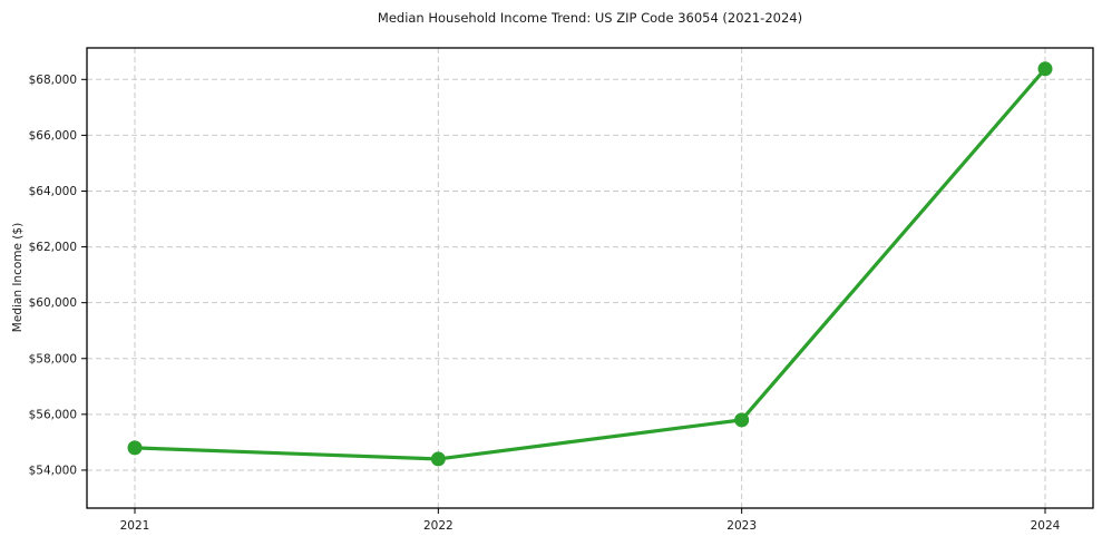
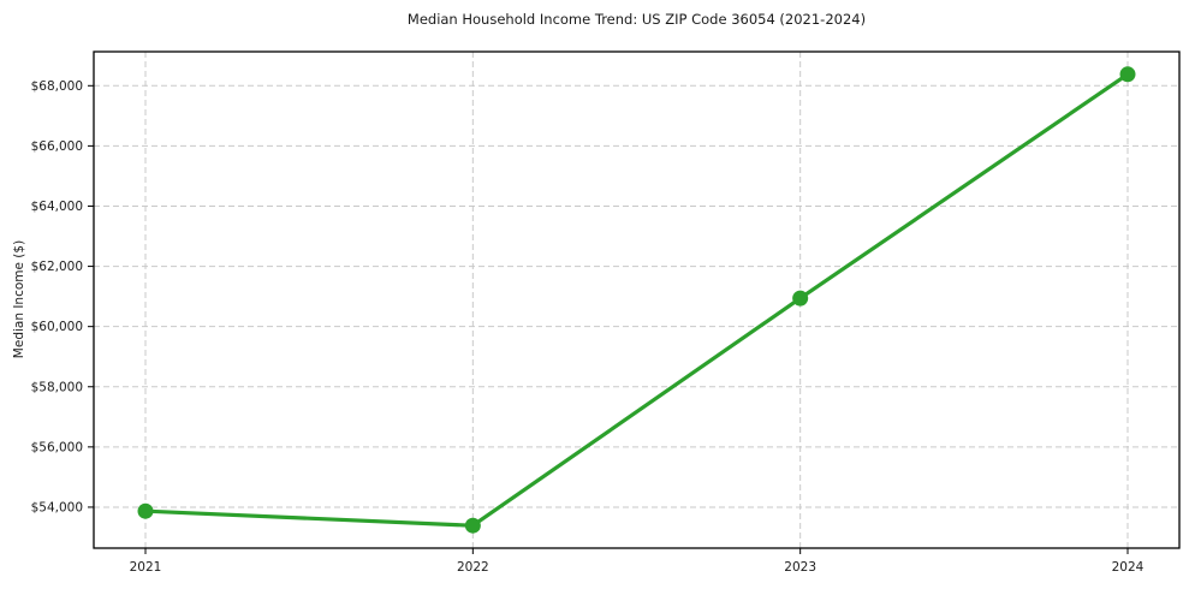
2021: $54800 -> $53900
2022: $54400 -> $53400
2023: $55800 -> $60900
